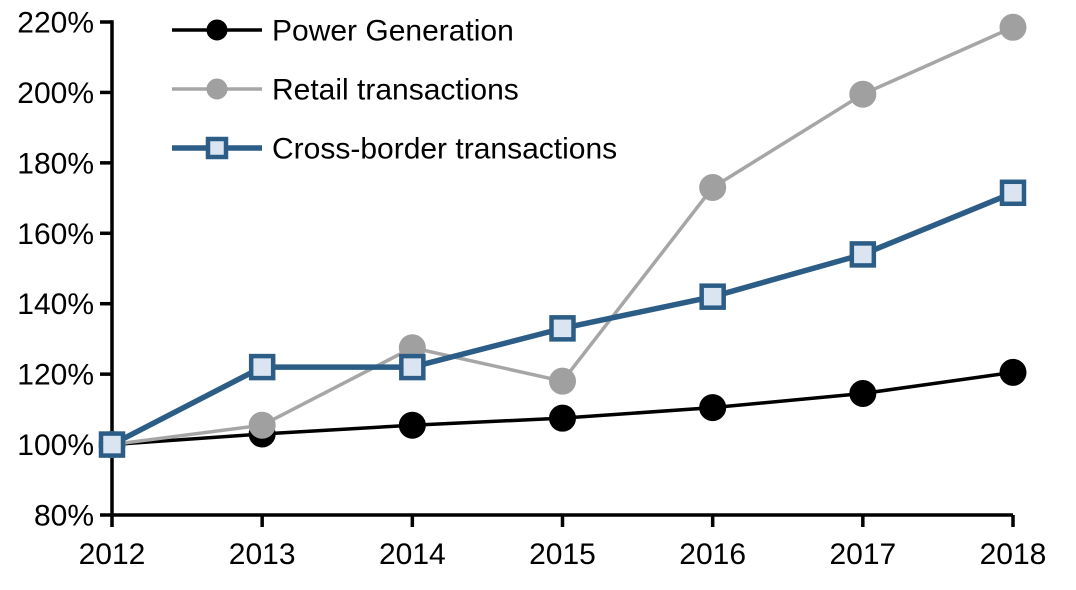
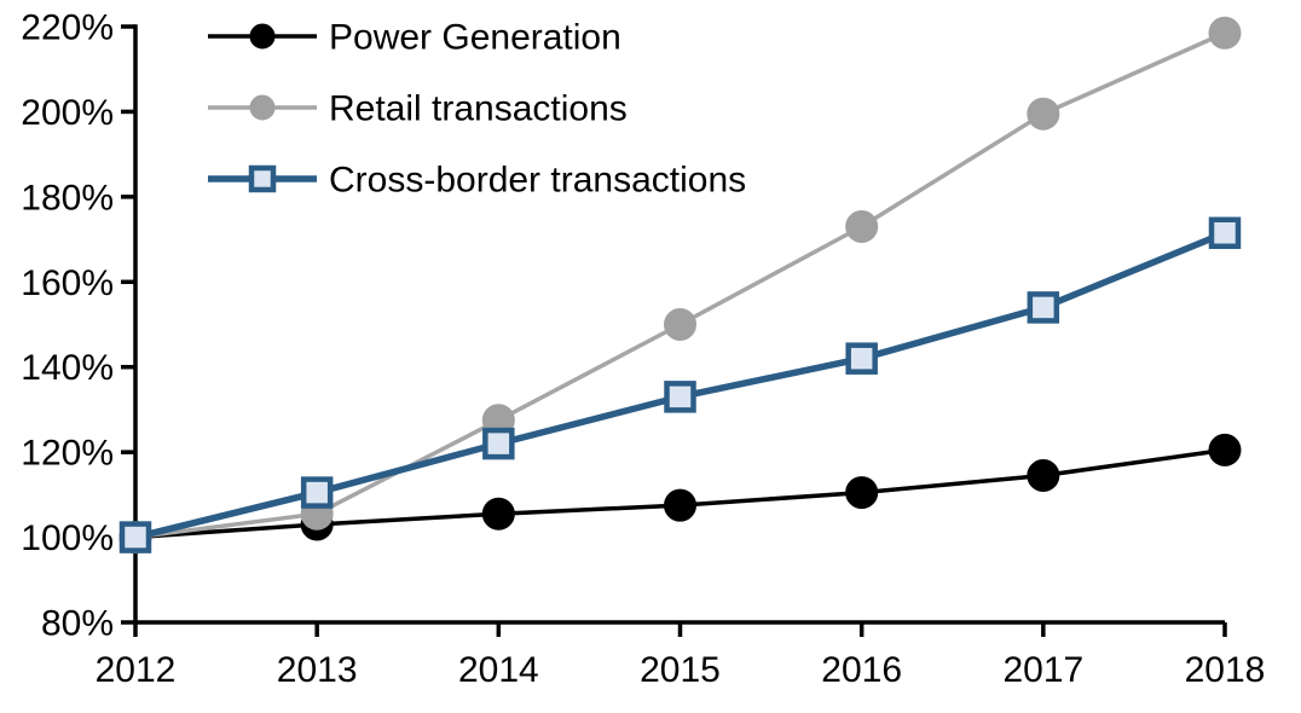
Cross-border transactions/2013: 122% -> 110%
Retail transactions/2015: 118% -> 150%
